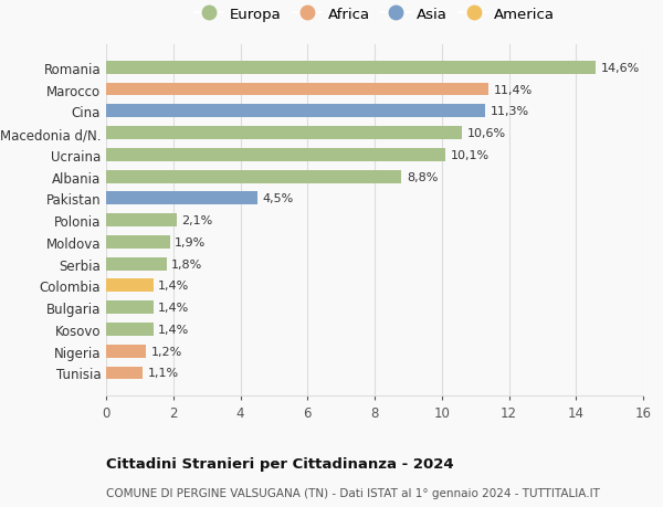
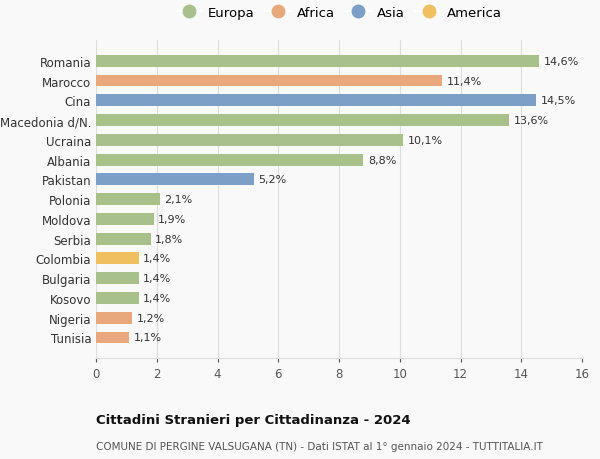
Cina: 11,3% -> 14,5%
Macedonia d/N.: 10,6% -> 13,6%
Pakistan: 4,5% -> 5,2%
